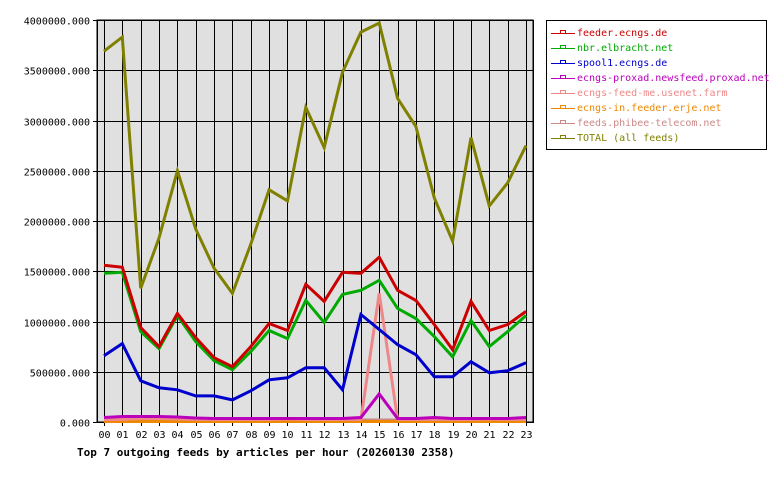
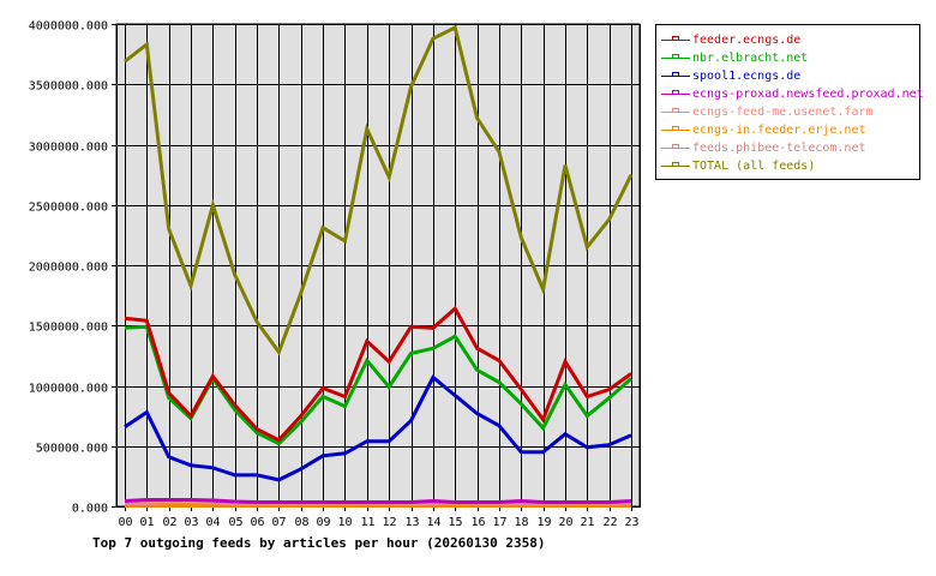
TOTAL (all feeds)/02: 1330000 -> 2300000
spool1.ecngs.de/13: 320000 -> 710000
ecngs-proxad.newsfeed.proxad.net/15: 280000 -> 40000
ecngs-feed-me.usenet.farm/15: 1280000 -> 30000
